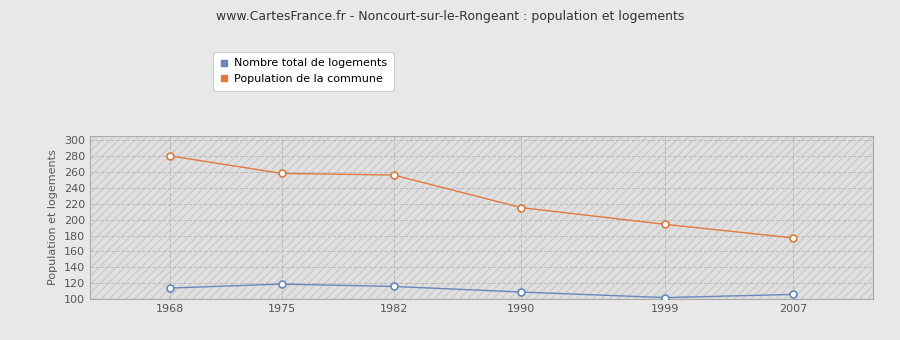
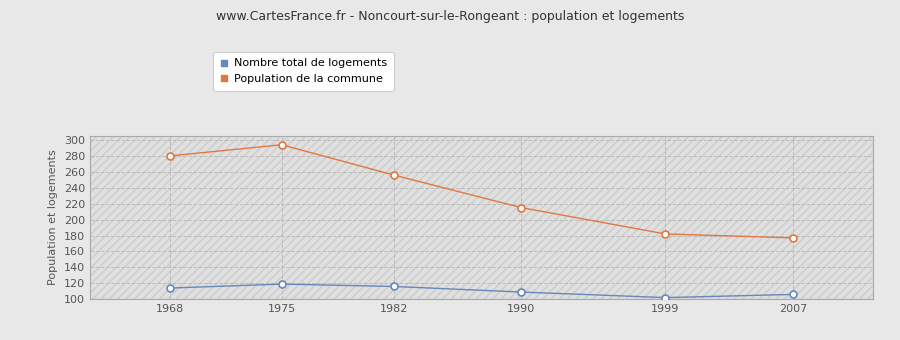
Population de la commune/1975: 258 -> 294
Population de la commune/1999: 194 -> 182
